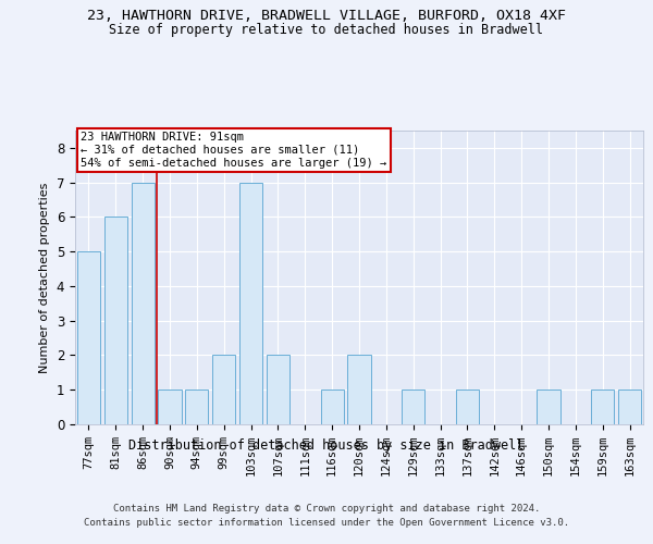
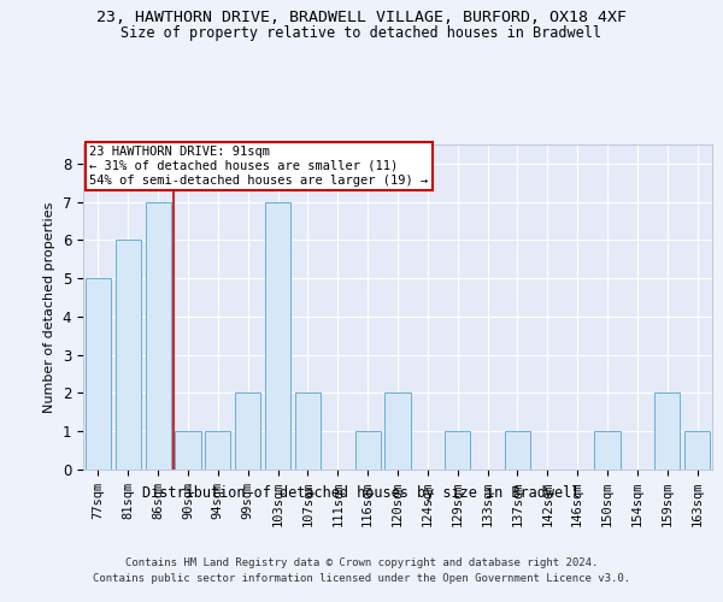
159sqm: 1 -> 2
